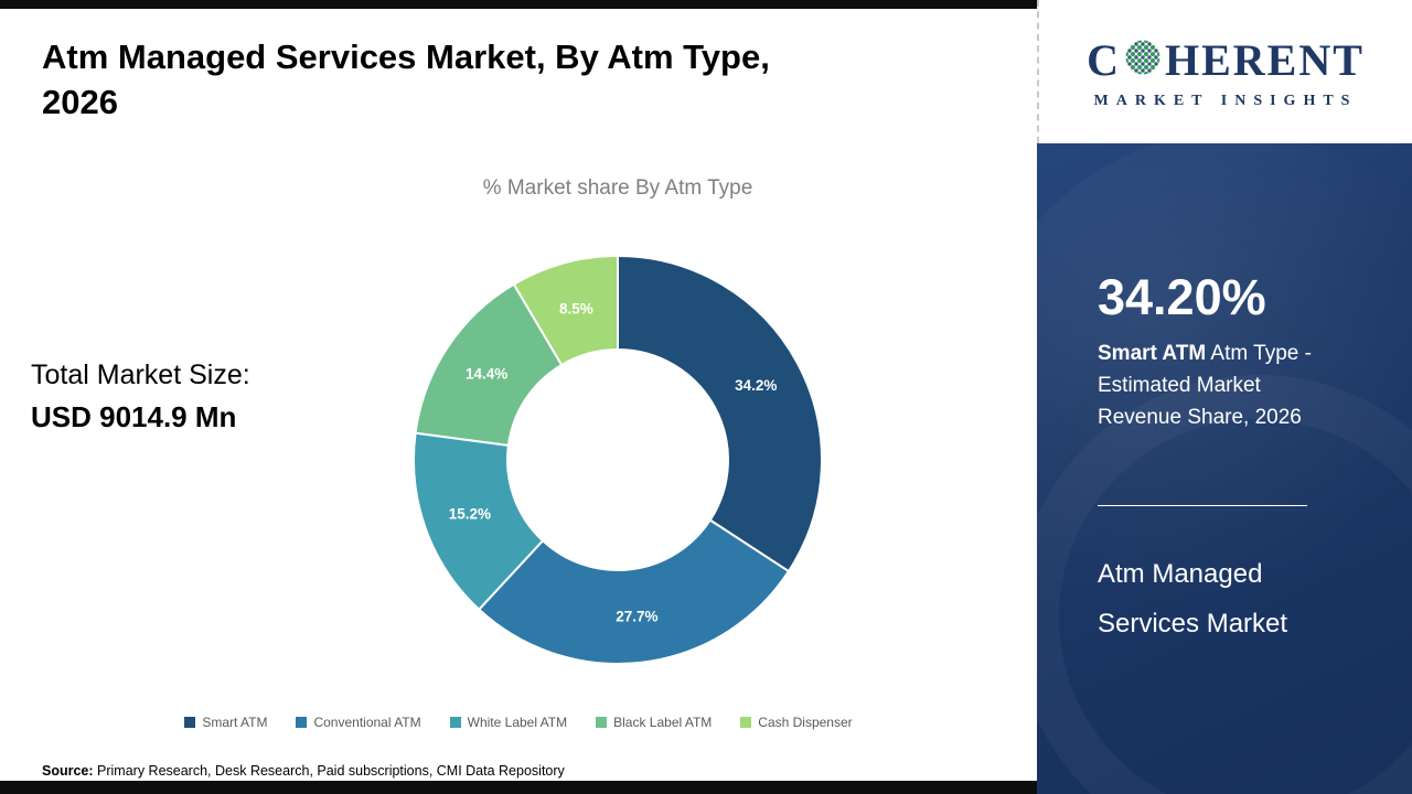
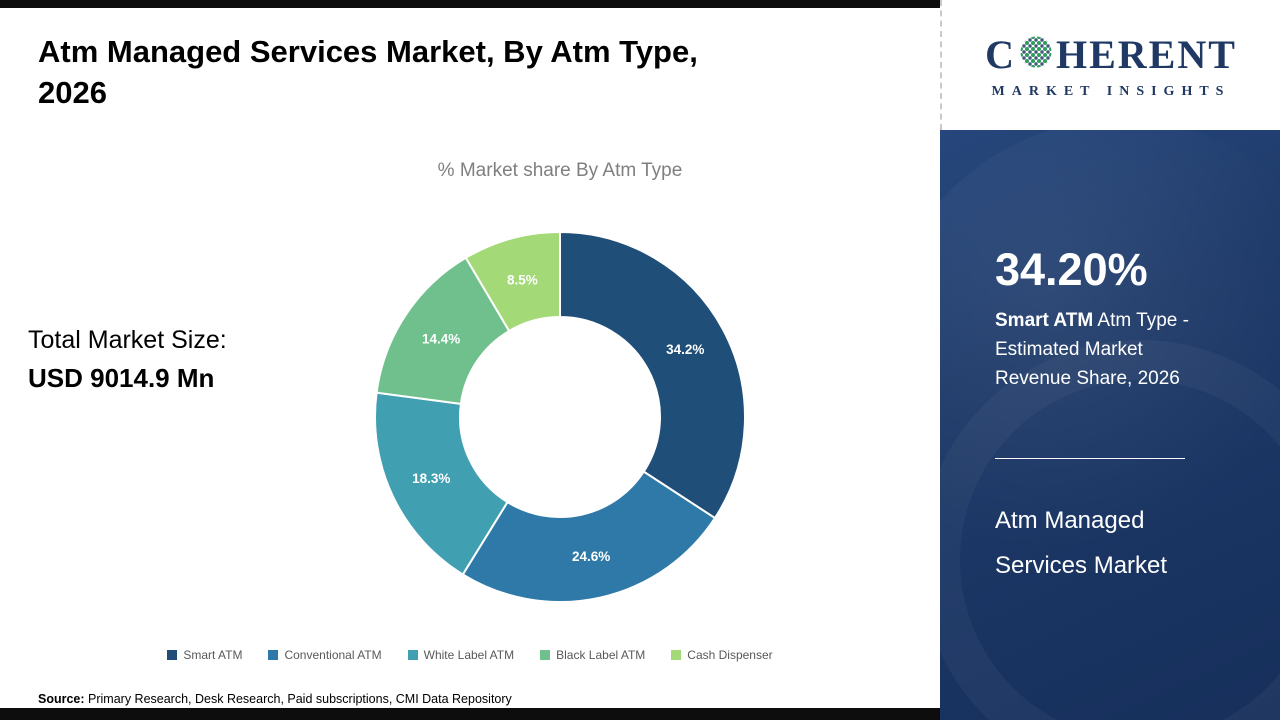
Conventional ATM: 27.7% -> 24.6%
White Label ATM: 15.2% -> 18.3%
